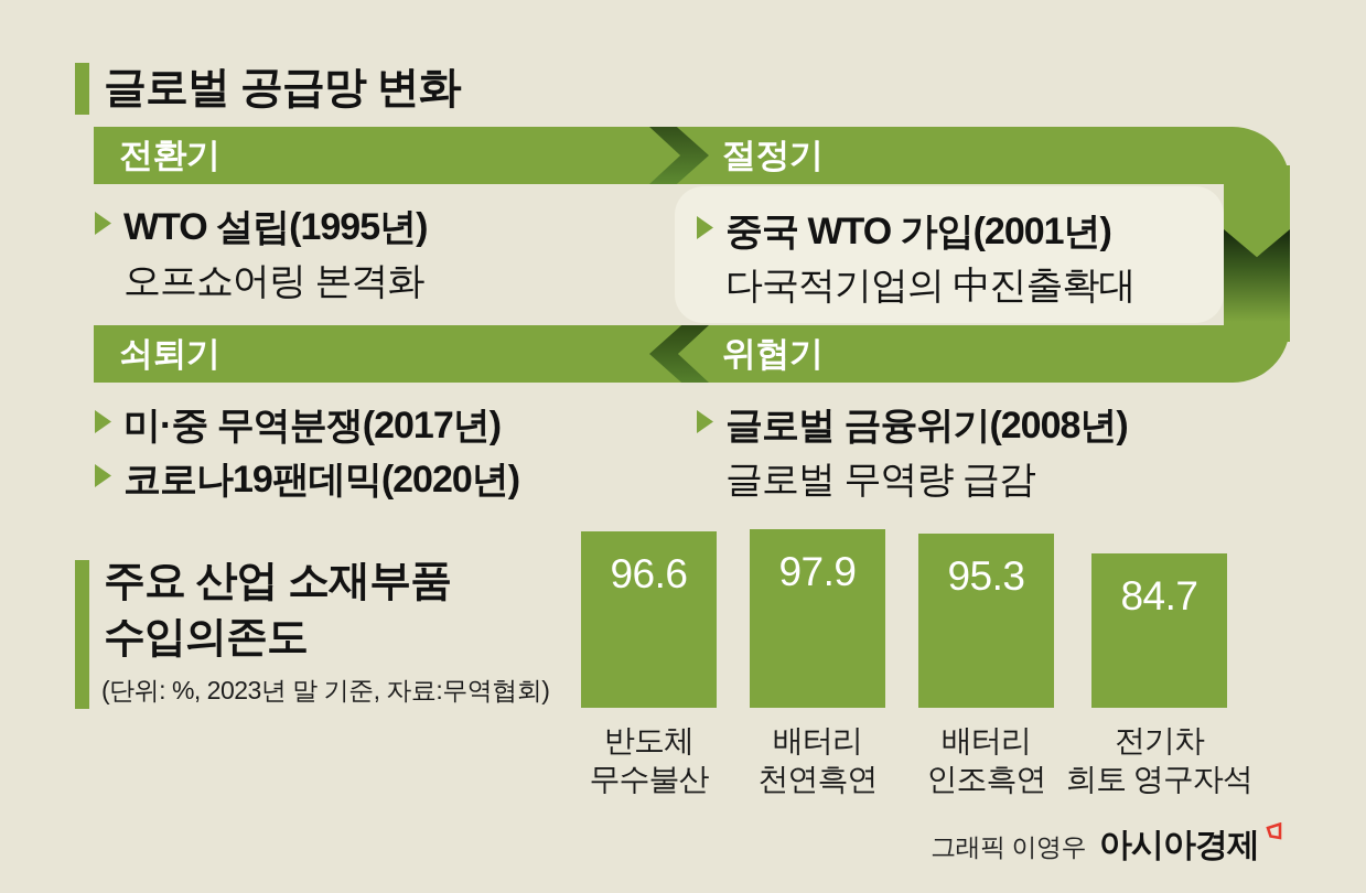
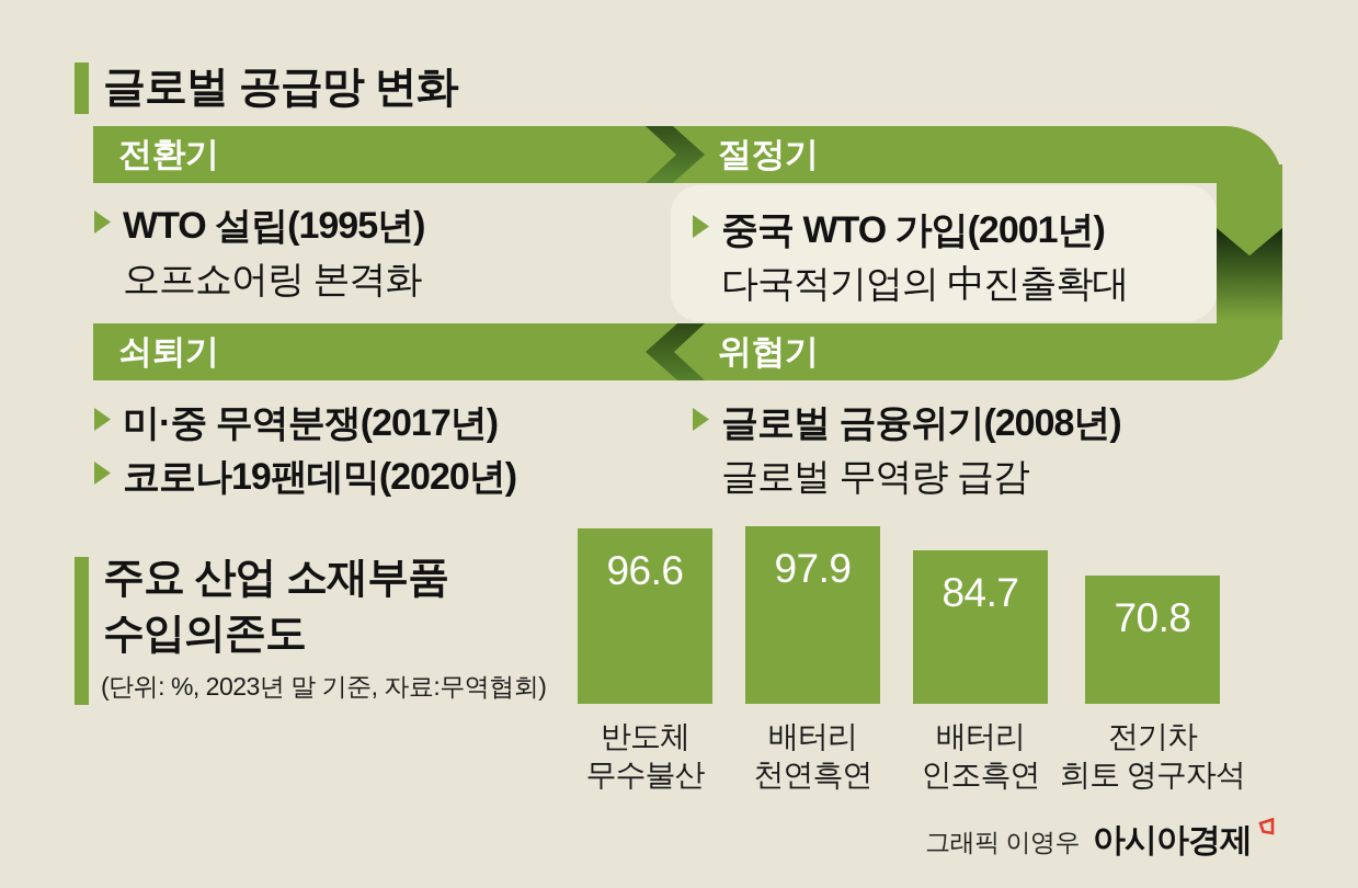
배터리 인조흑연: 95.3 -> 84.7
전기차 희토 영구자석: 84.7 -> 70.8
